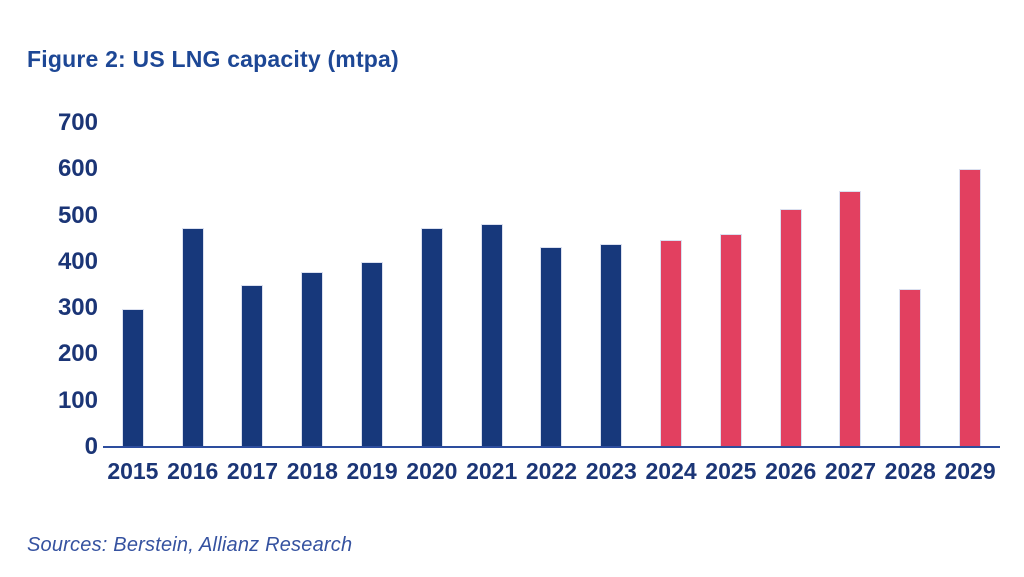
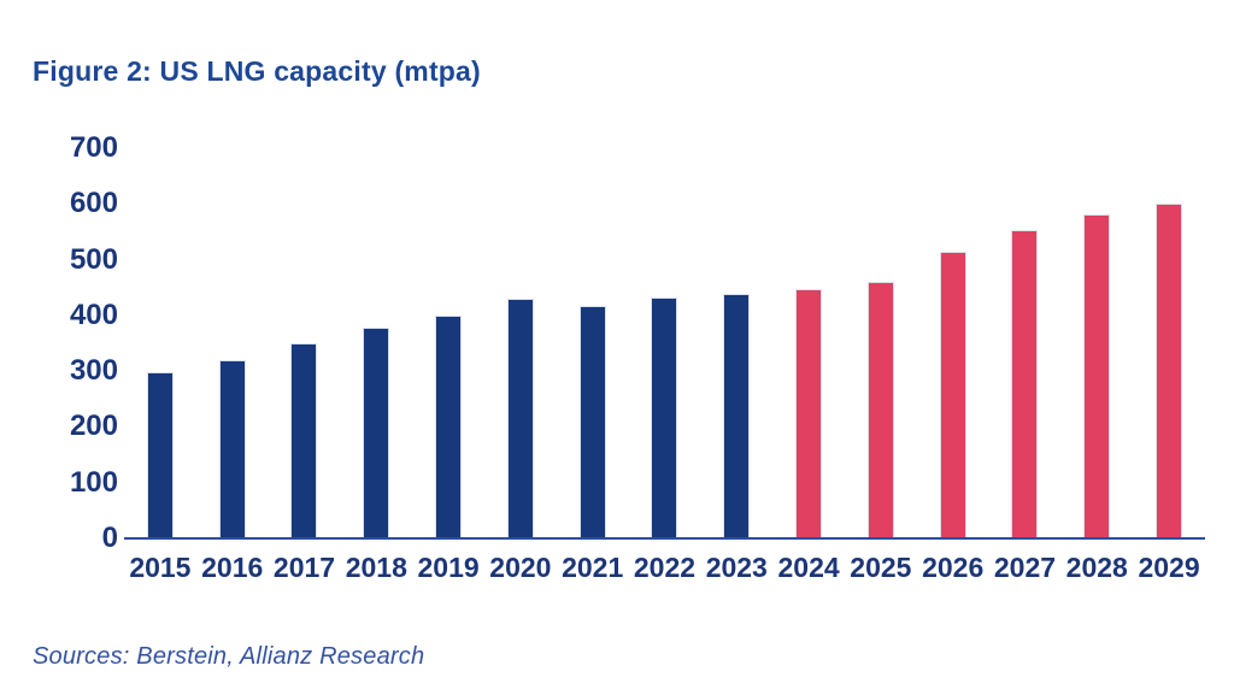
2016: 470 -> 320
2020: 470 -> 430
2021: 480 -> 410
2028: 340 -> 580
